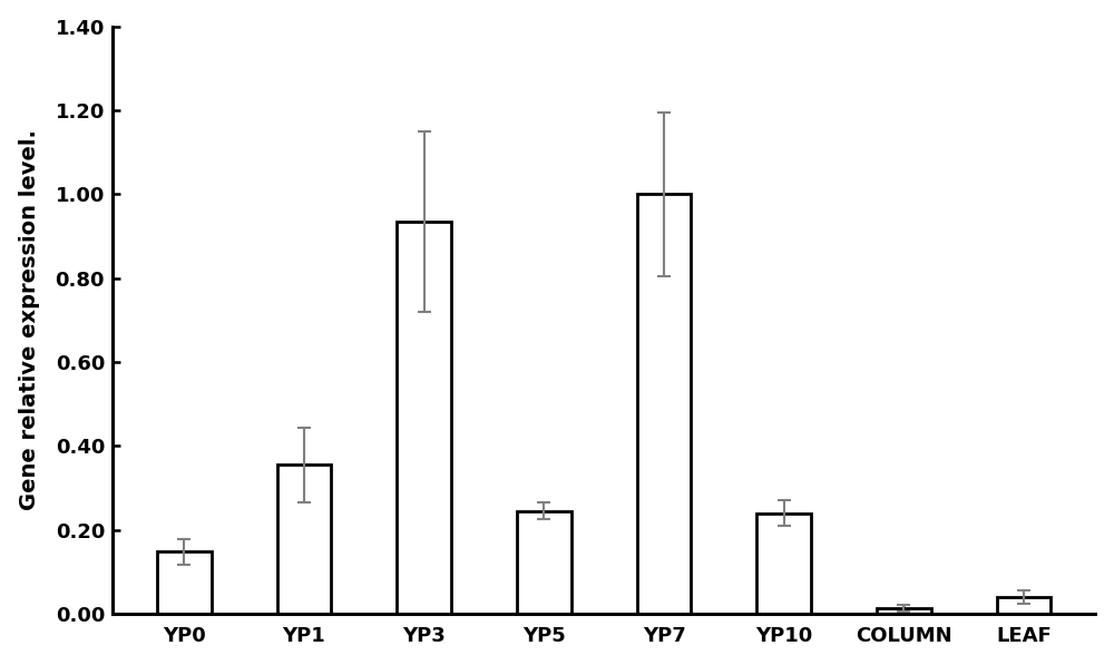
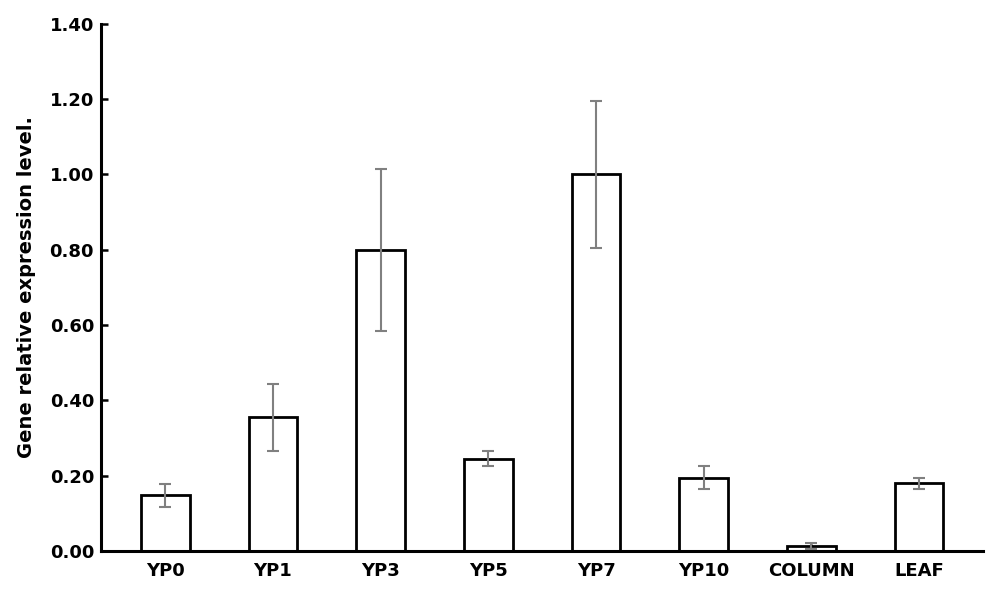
YP3: 0.935 -> 0.800
YP10: 0.240 -> 0.195
LEAF: 0.040 -> 0.180
